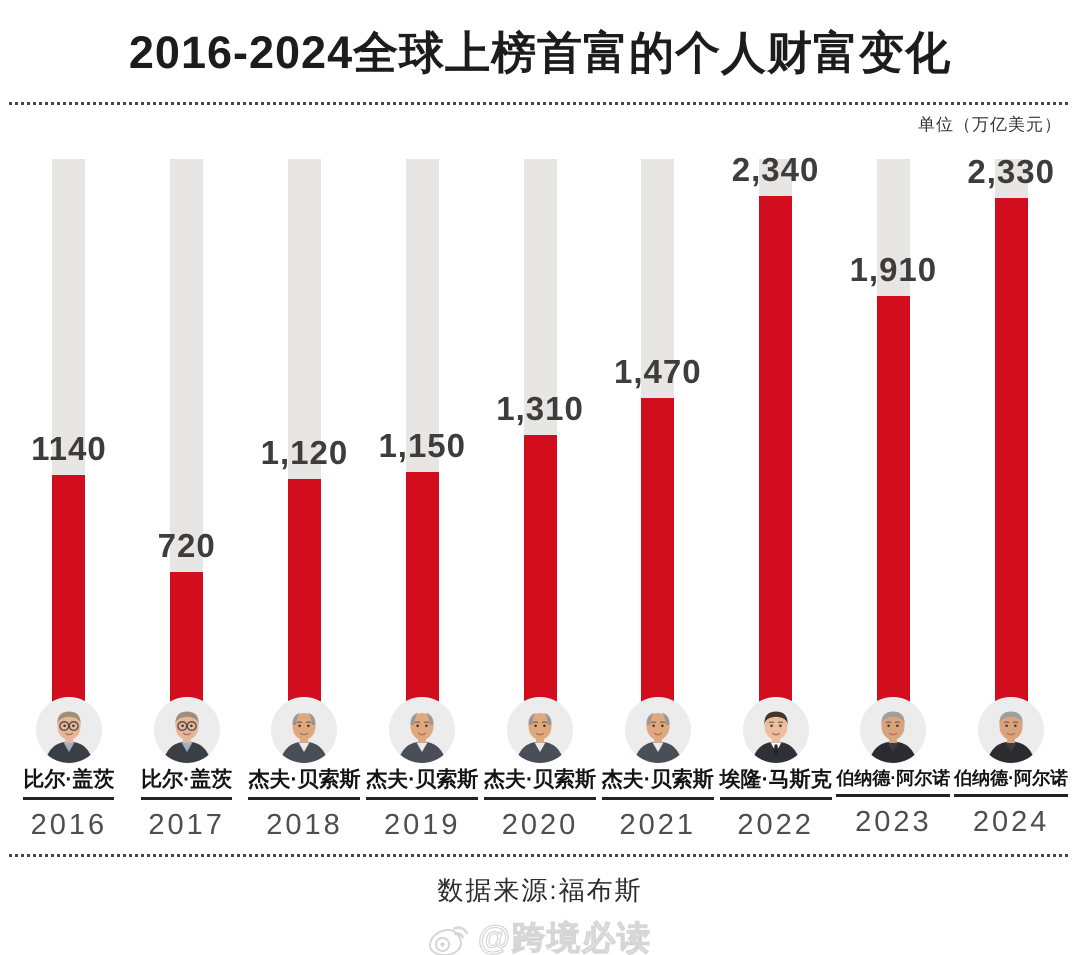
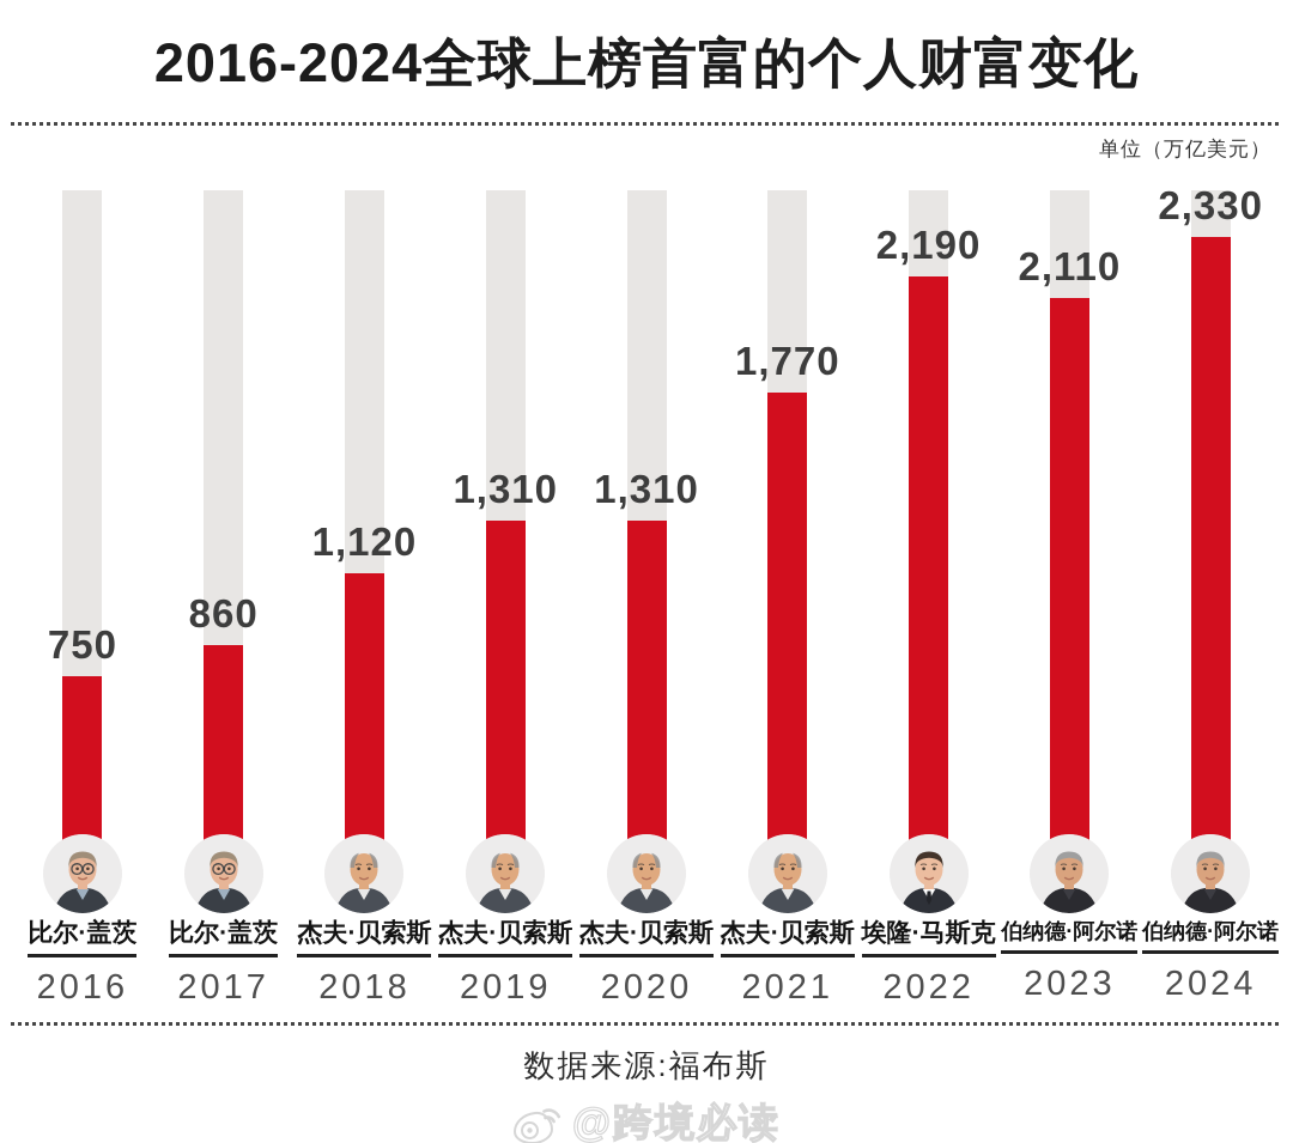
2016: 1140 -> 750
2017: 720 -> 860
2019: 1,150 -> 1,310
2021: 1,470 -> 1,770
2022: 2,340 -> 2,190
2023: 1,910 -> 2,110
